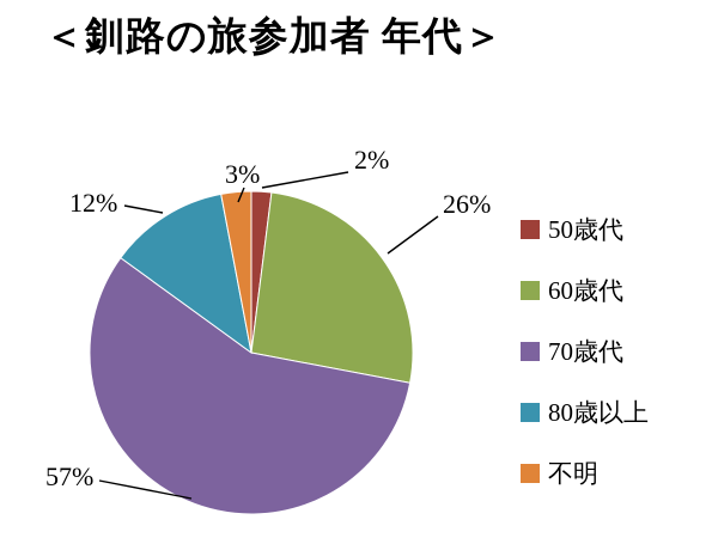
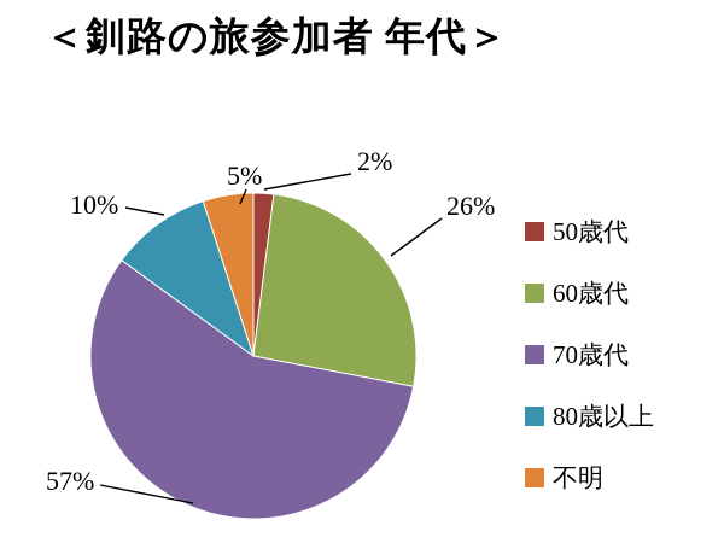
80歳以上: 12% -> 10%
不明: 3% -> 5%
